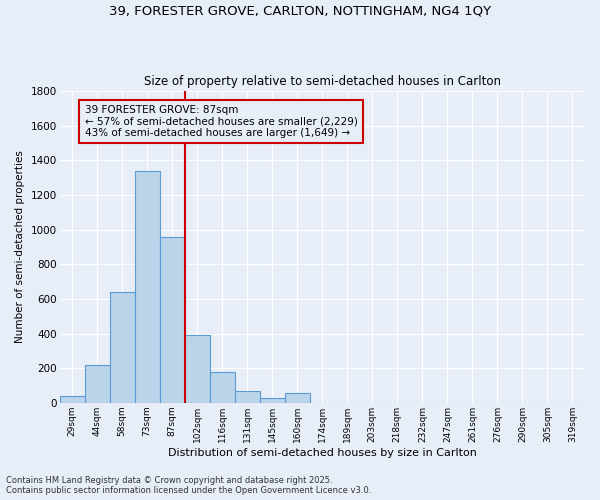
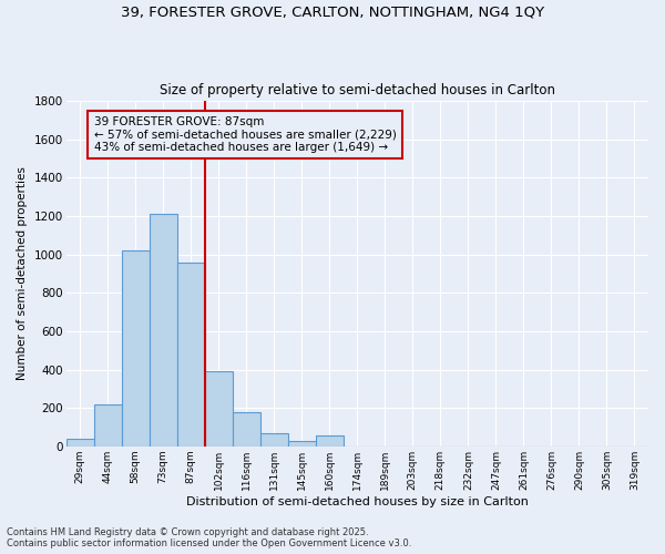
58sqm: 640 -> 1020
73sqm: 1340 -> 1210
